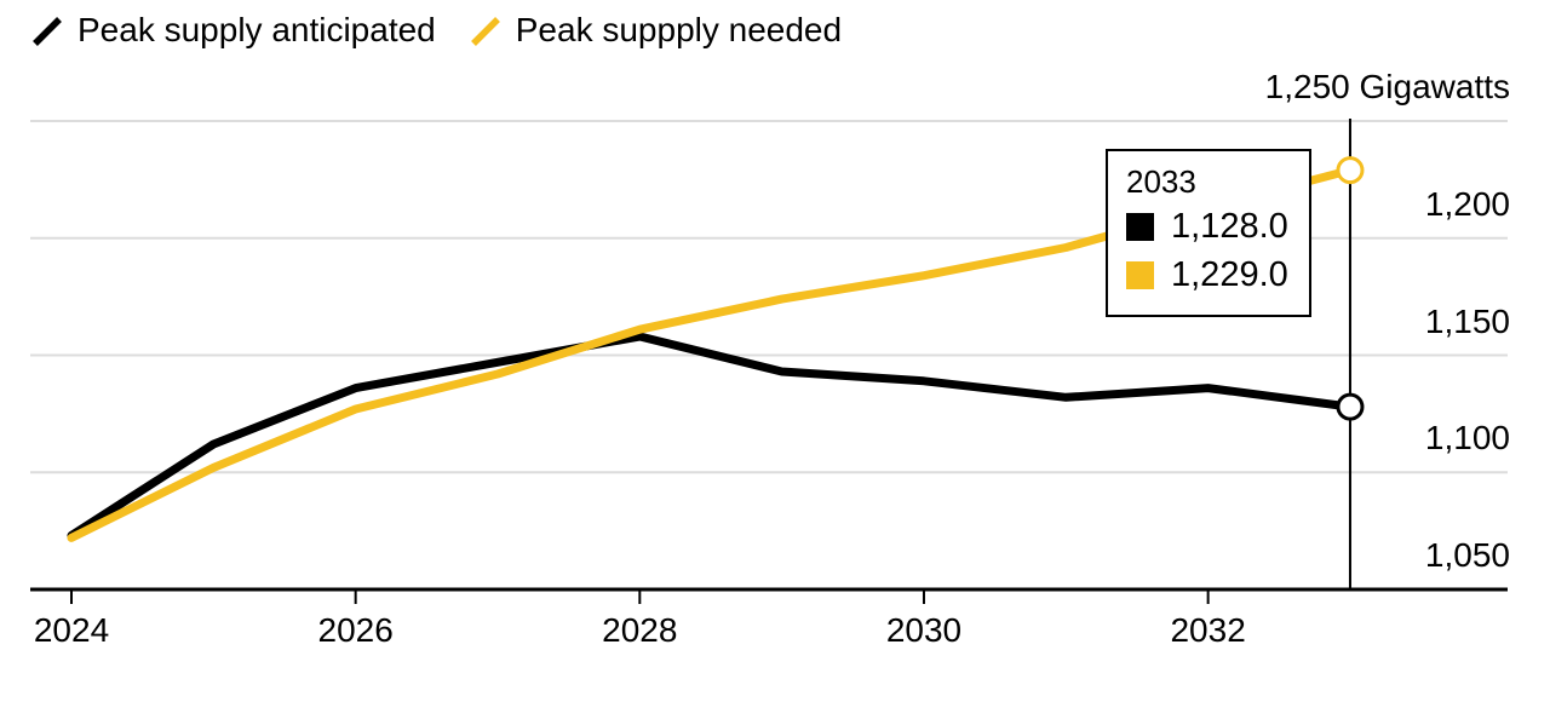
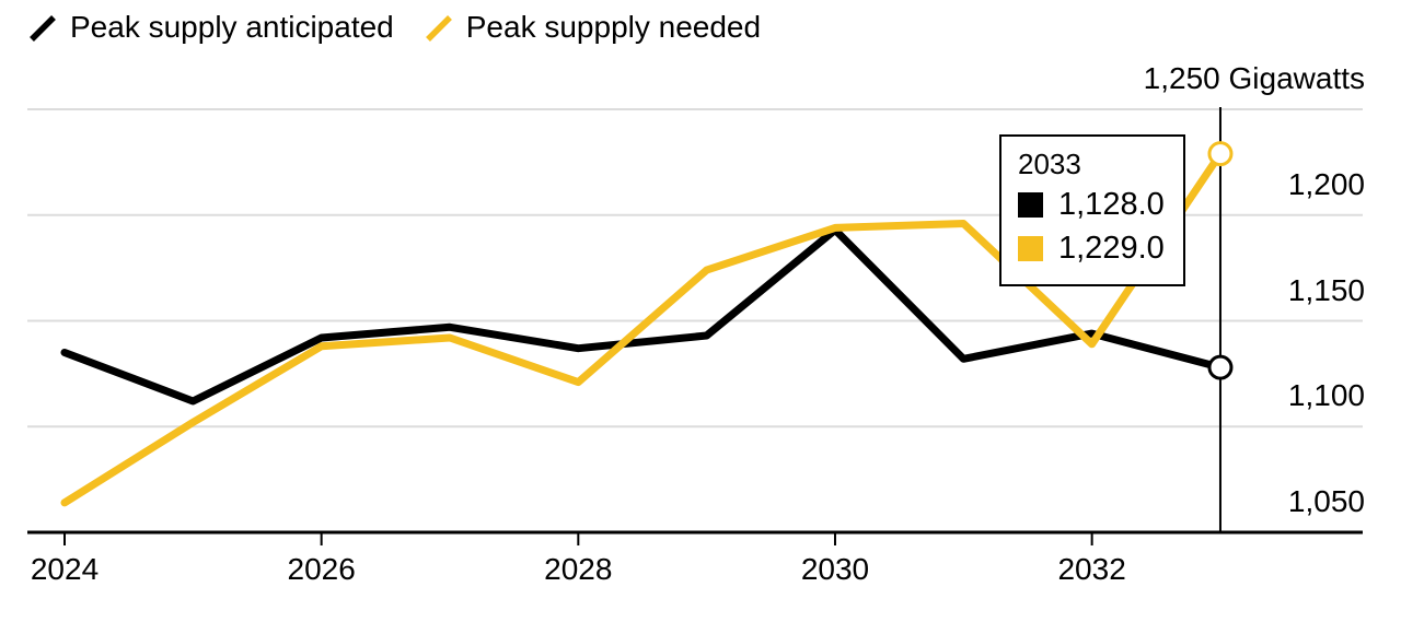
Peak supply anticipated/2024: 1073 -> 1135
Peak suppply needed/2024: 1072 -> 1064
Peak supply anticipated/2026: 1136 -> 1142
Peak suppply needed/2026: 1127 -> 1138
Peak supply anticipated/2028: 1158 -> 1137
Peak suppply needed/2028: 1161 -> 1121
Peak supply anticipated/2030: 1139 -> 1193
Peak suppply needed/2030: 1184 -> 1194
Peak supply anticipated/2032: 1136 -> 1144
Peak suppply needed/2032: 1213 -> 1139
